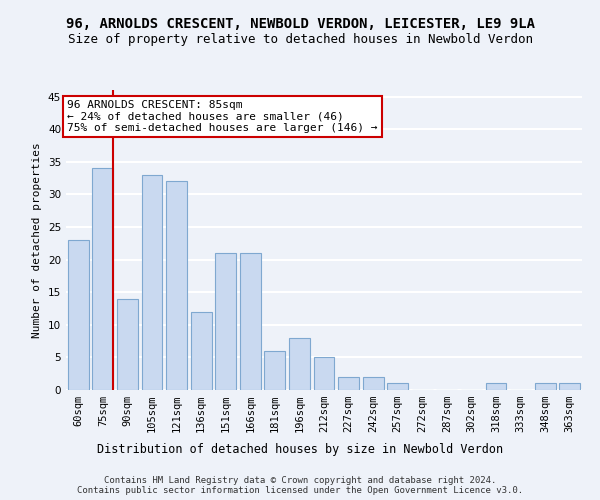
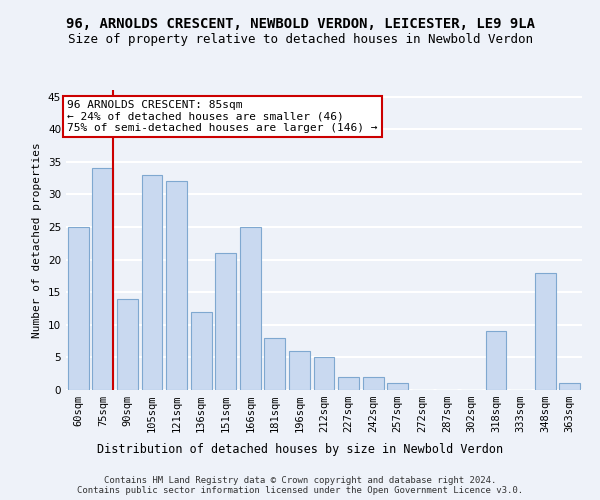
60sqm: 23 -> 25
166sqm: 21 -> 25
181sqm: 6 -> 8
196sqm: 8 -> 6
318sqm: 1 -> 9
348sqm: 1 -> 18
